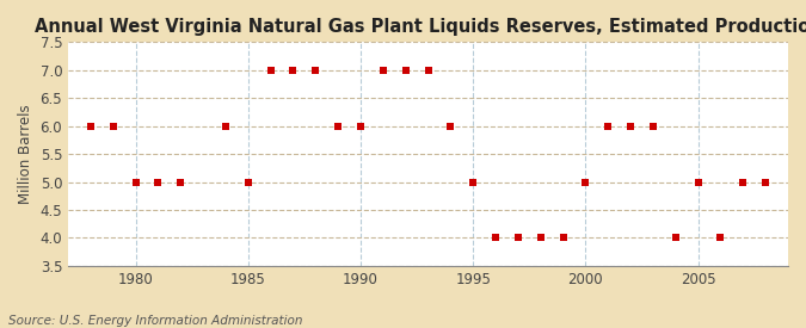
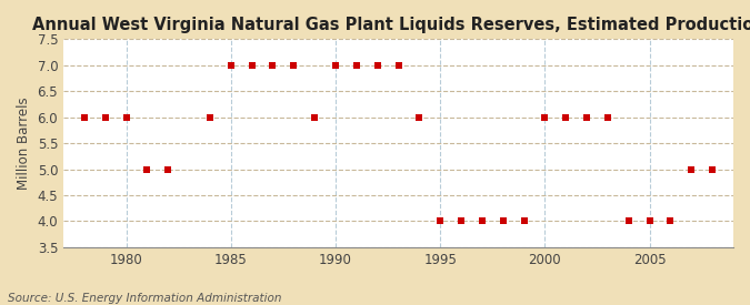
1980: 5 -> 6
1985: 5 -> 7
1990: 6 -> 7
1995: 5 -> 4
2000: 5 -> 6
2005: 5 -> 4
